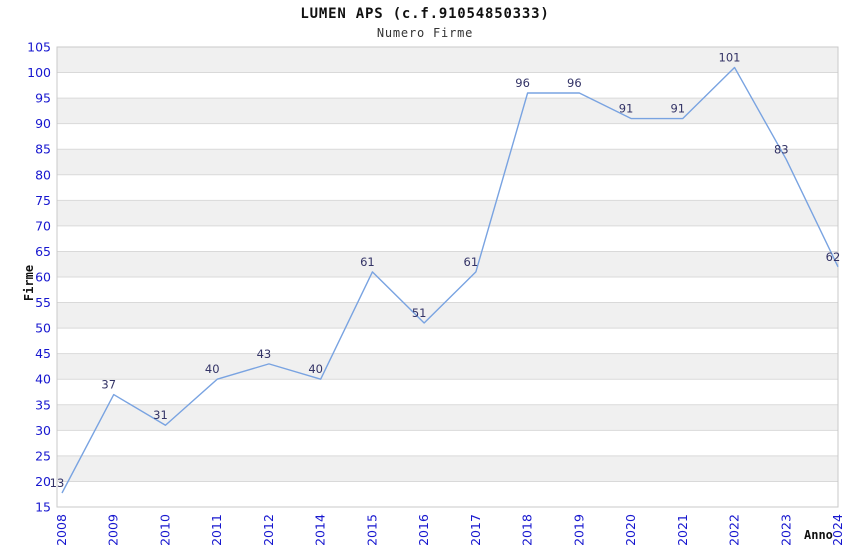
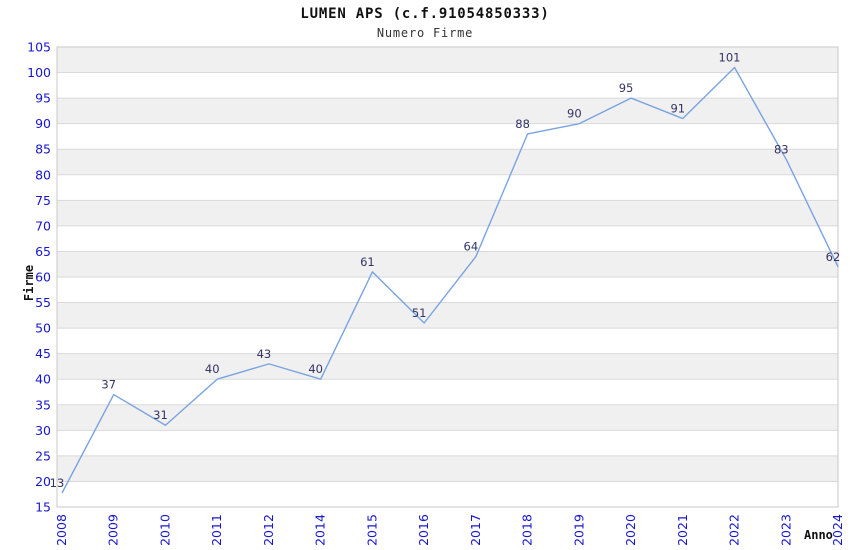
2017: 61 -> 64
2018: 96 -> 88
2019: 96 -> 90
2020: 91 -> 95
